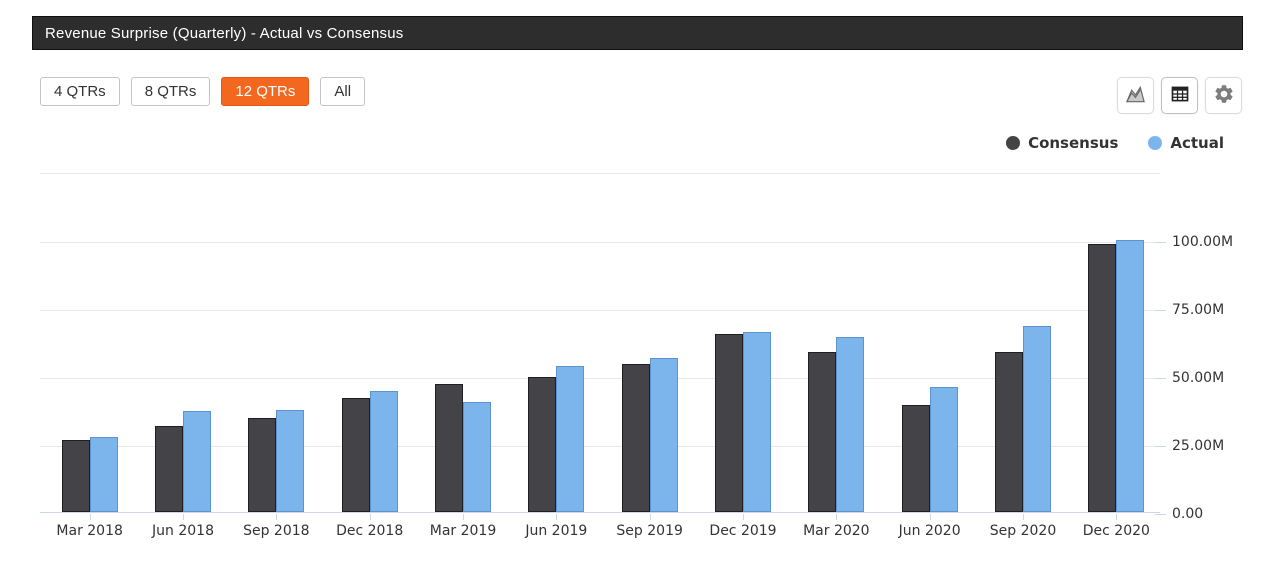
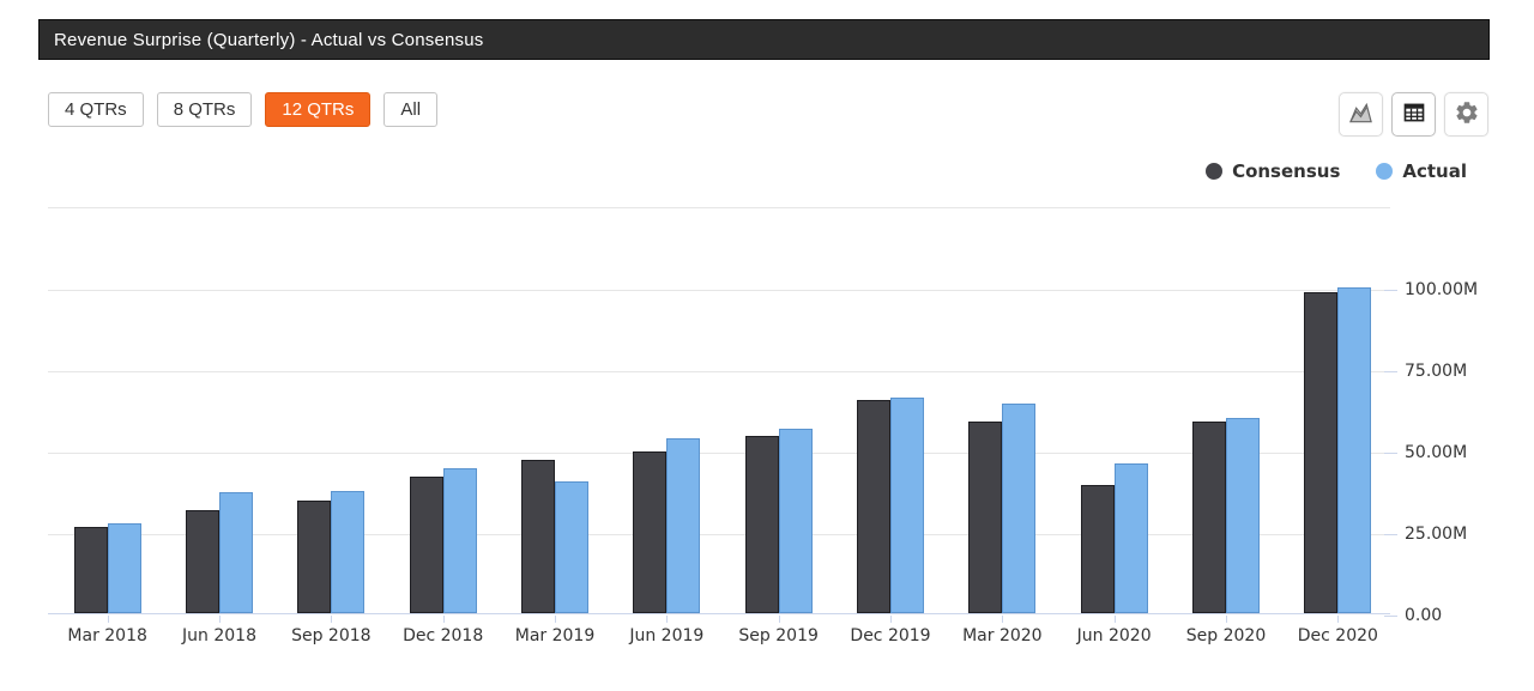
Actual/Sep 2020: 68M -> 60M
